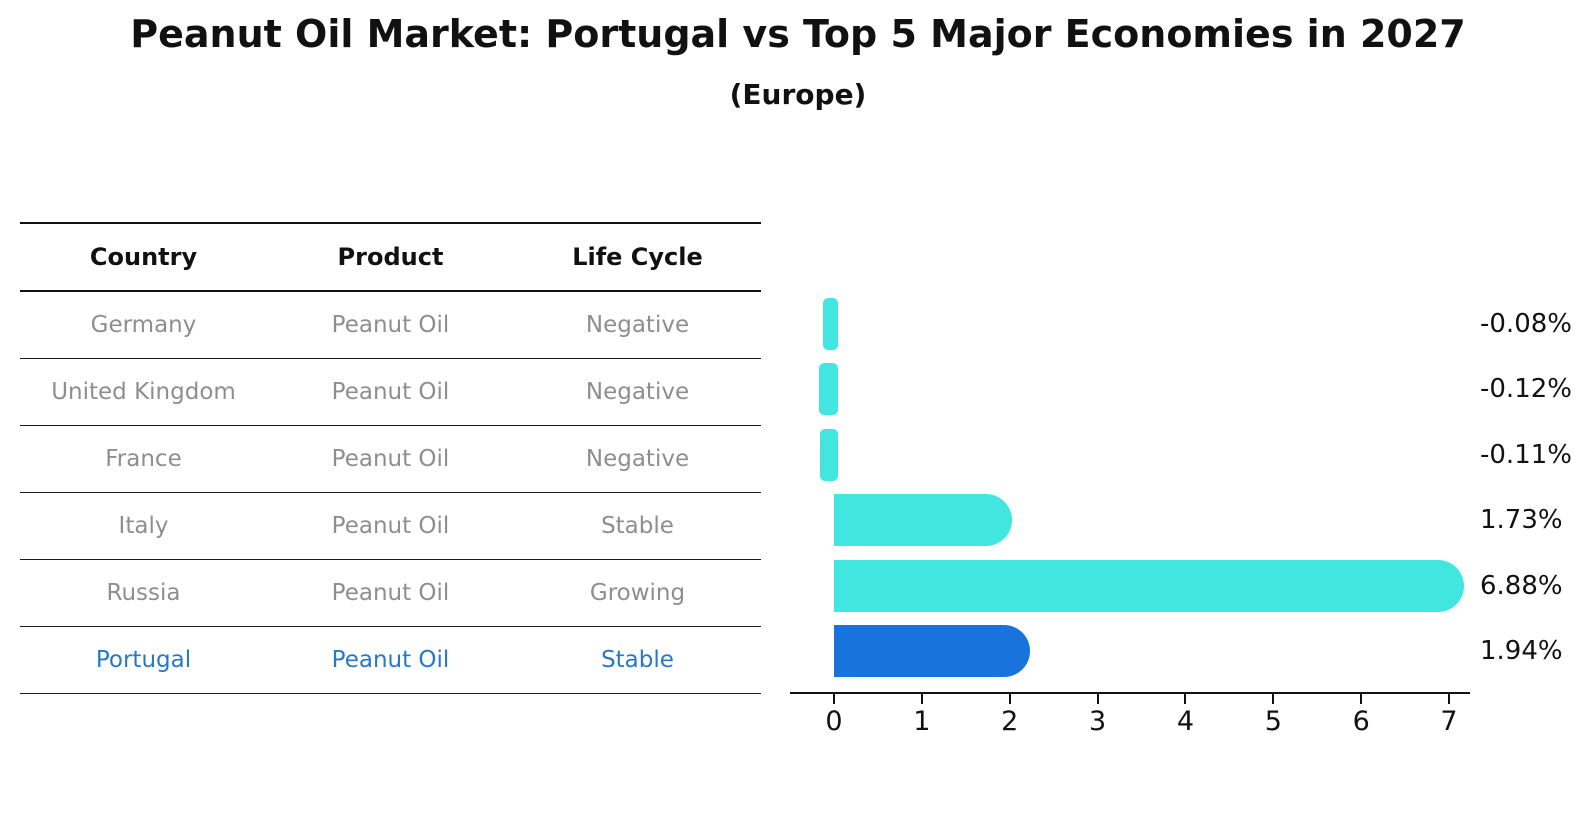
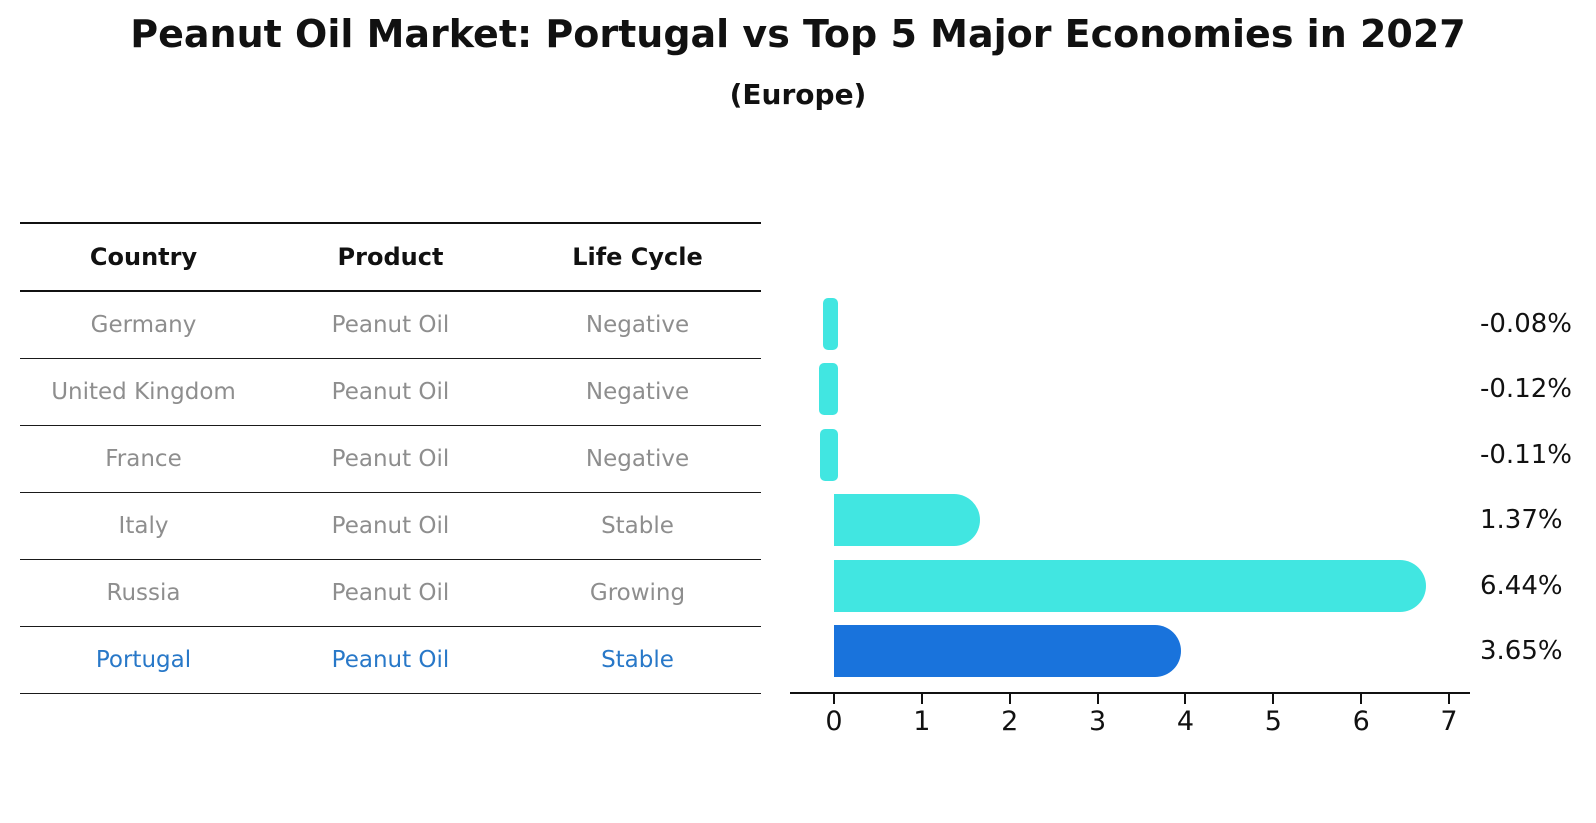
Italy: 1.73% -> 1.37%
Russia: 6.88% -> 6.44%
Portugal: 1.94% -> 3.65%
